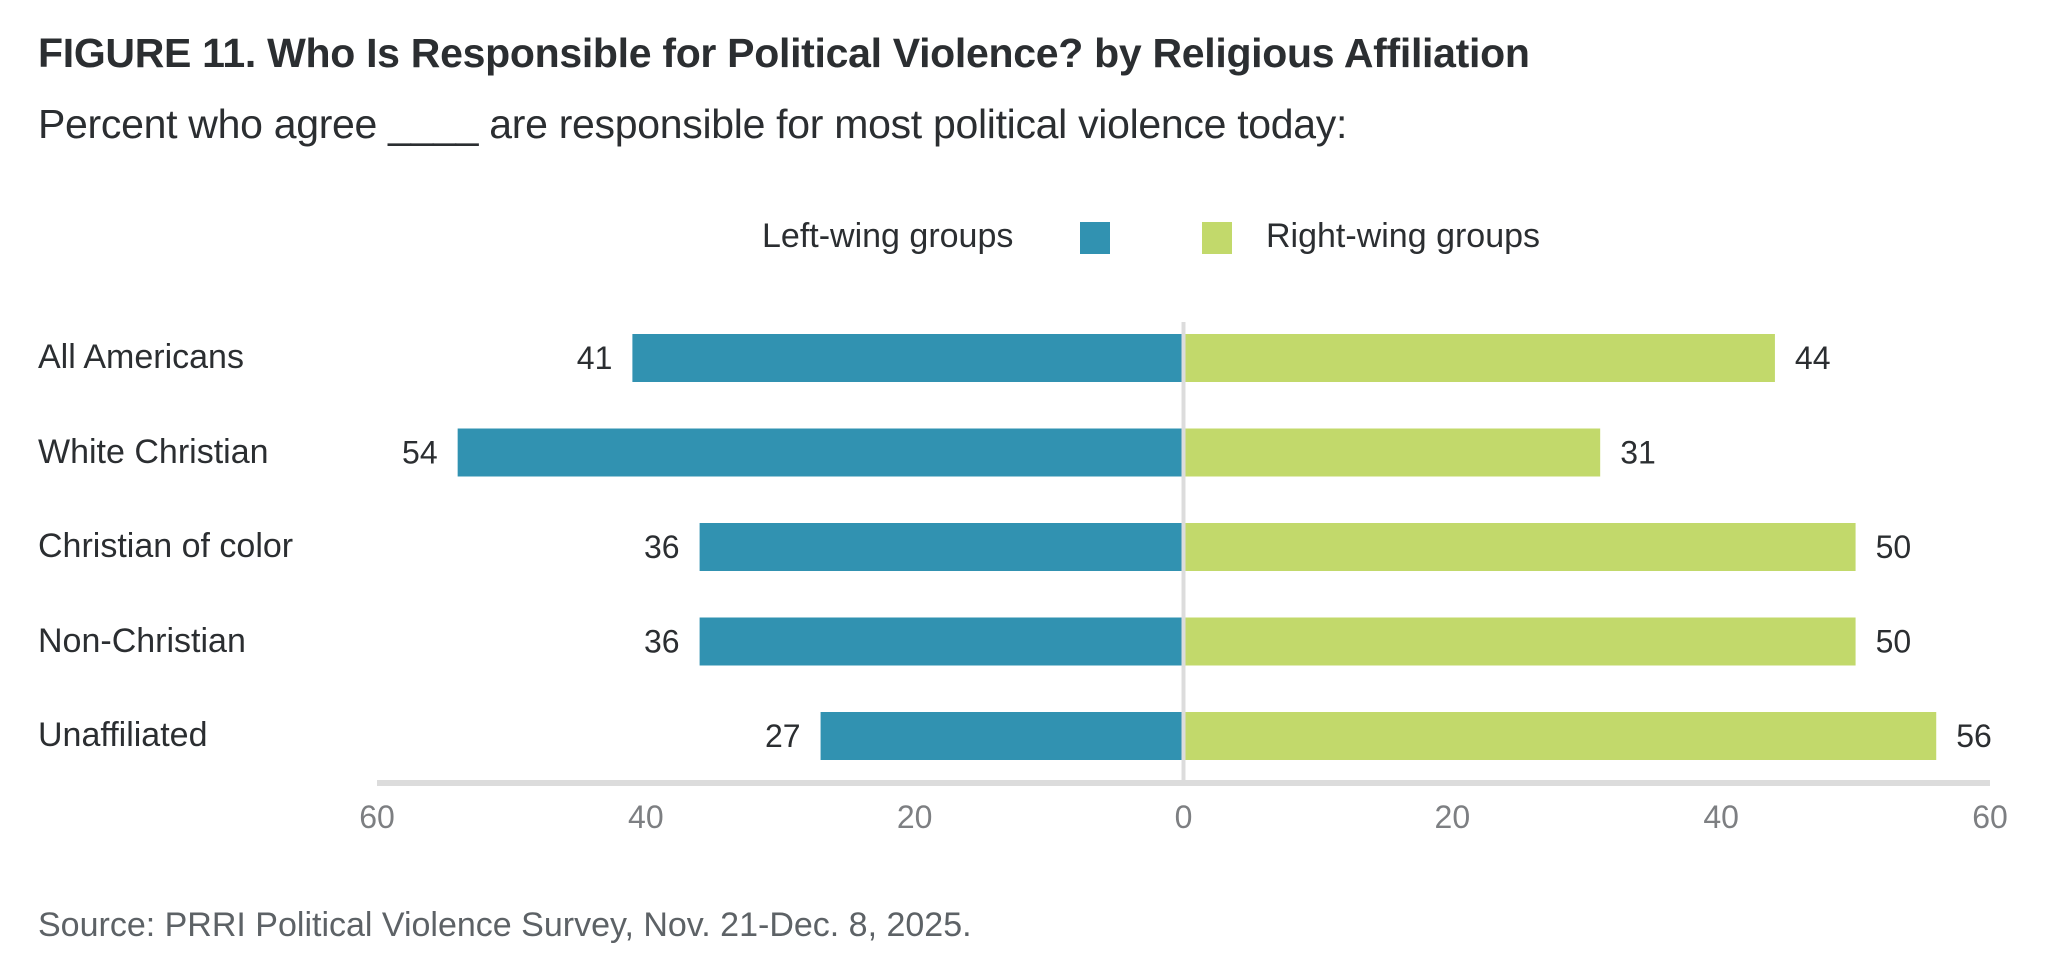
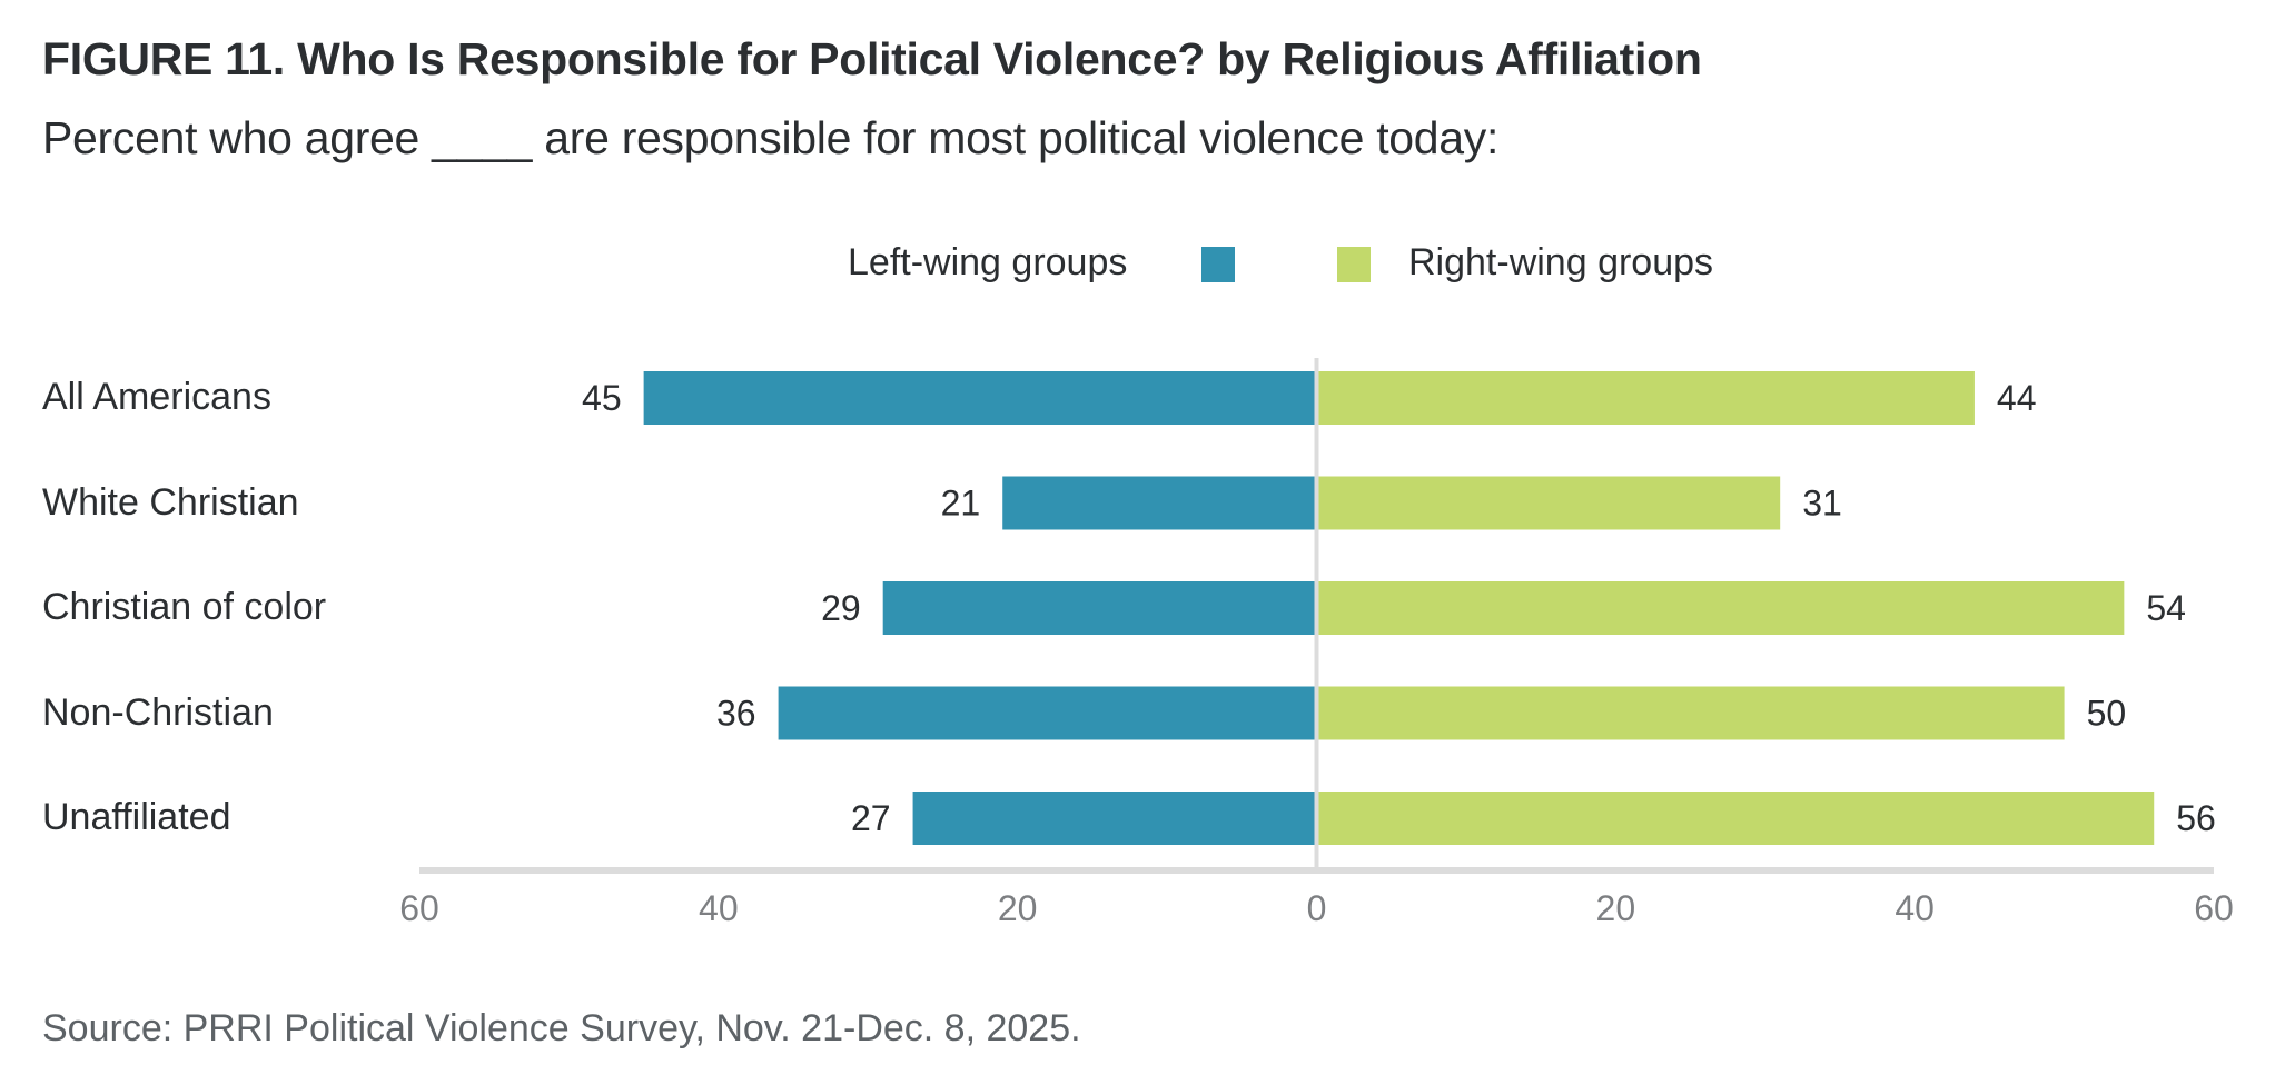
Left-wing groups/All Americans: 41 -> 45
Left-wing groups/White Christian: 54 -> 21
Left-wing groups/Christian of color: 36 -> 29
Right-wing groups/Christian of color: 50 -> 54
